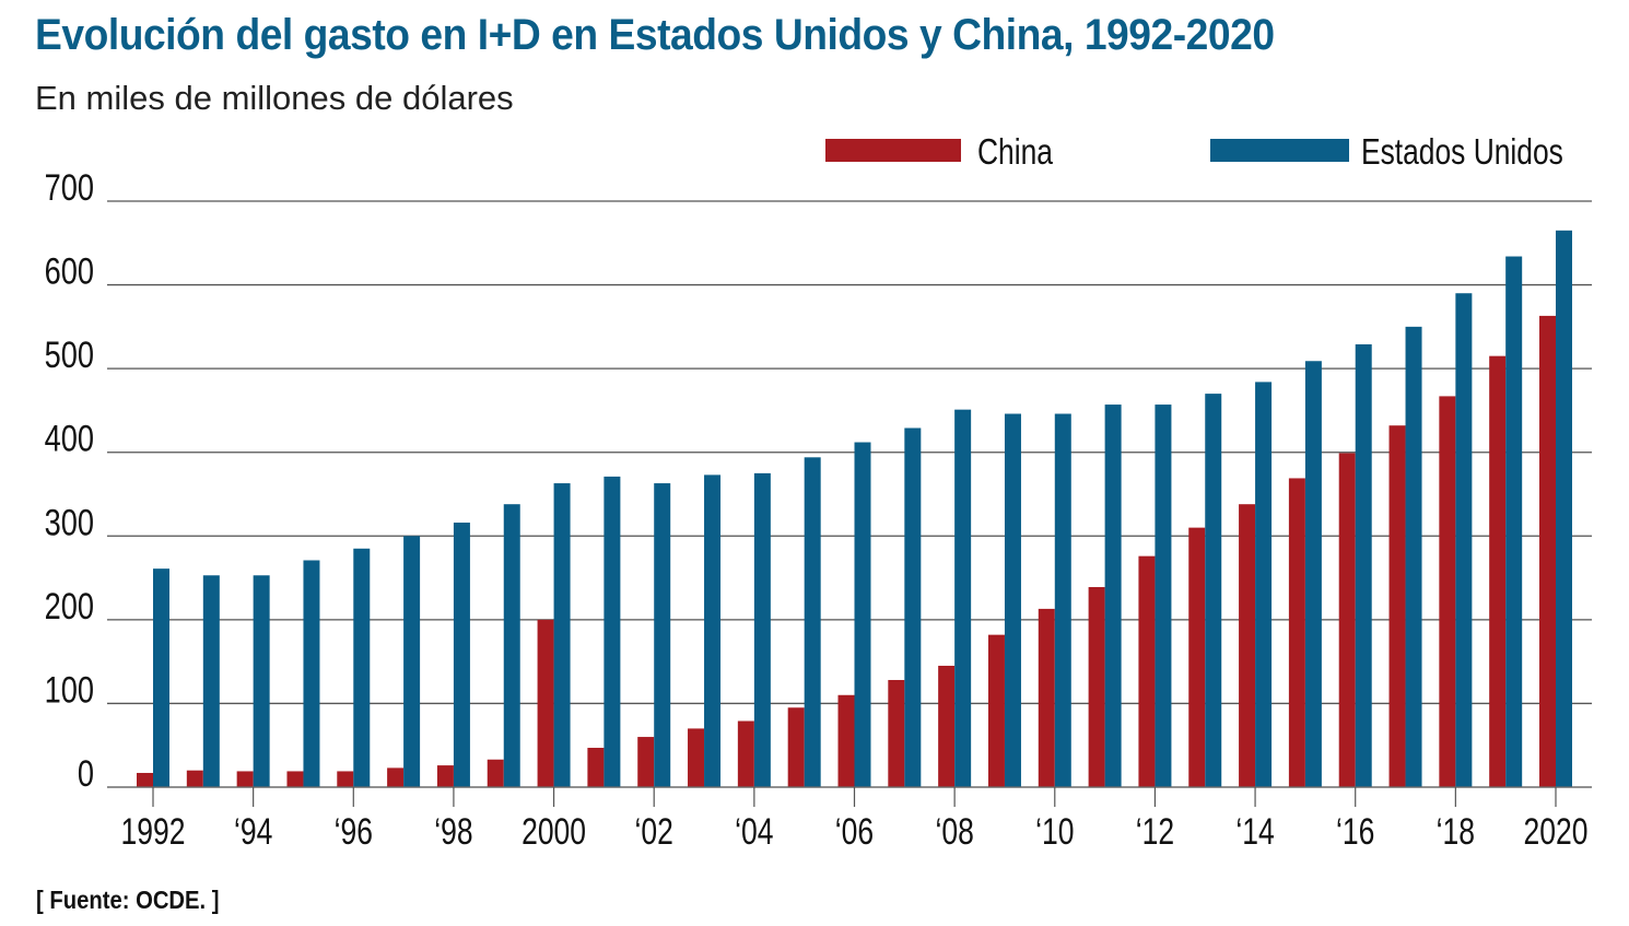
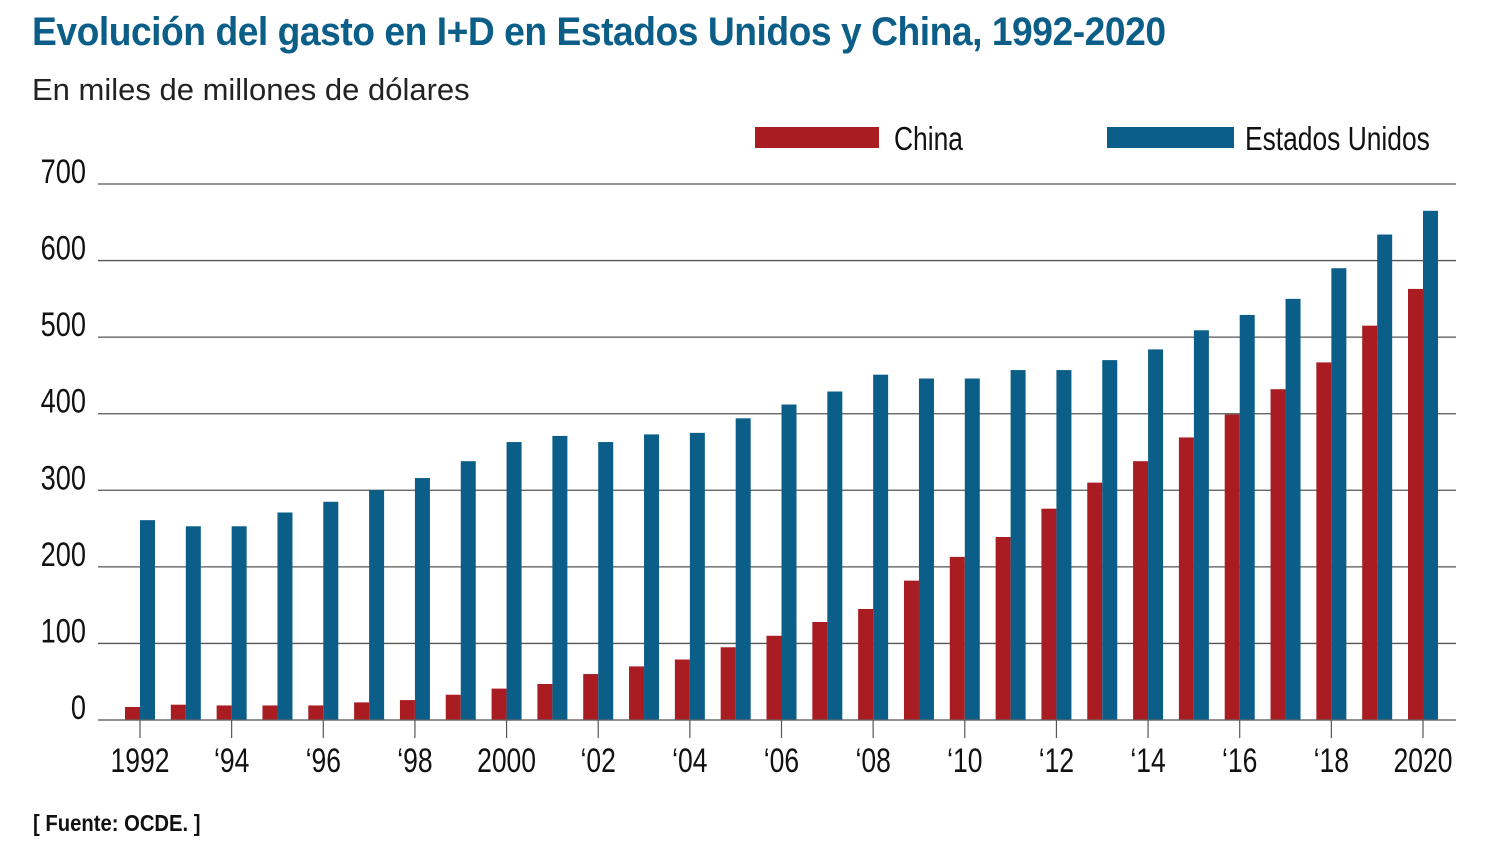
China/2000: 200 -> 40
